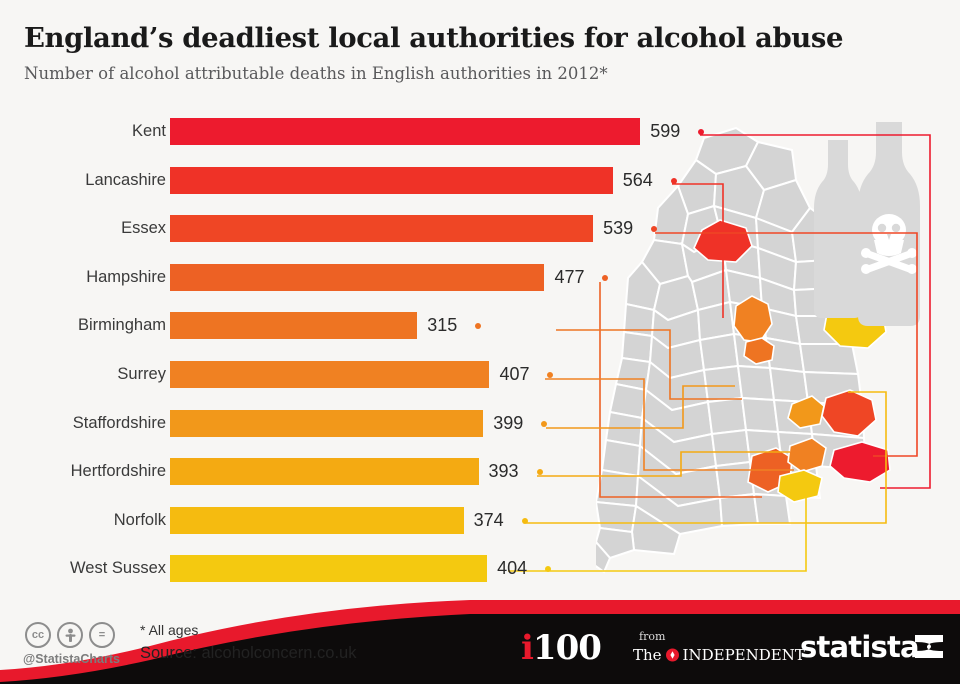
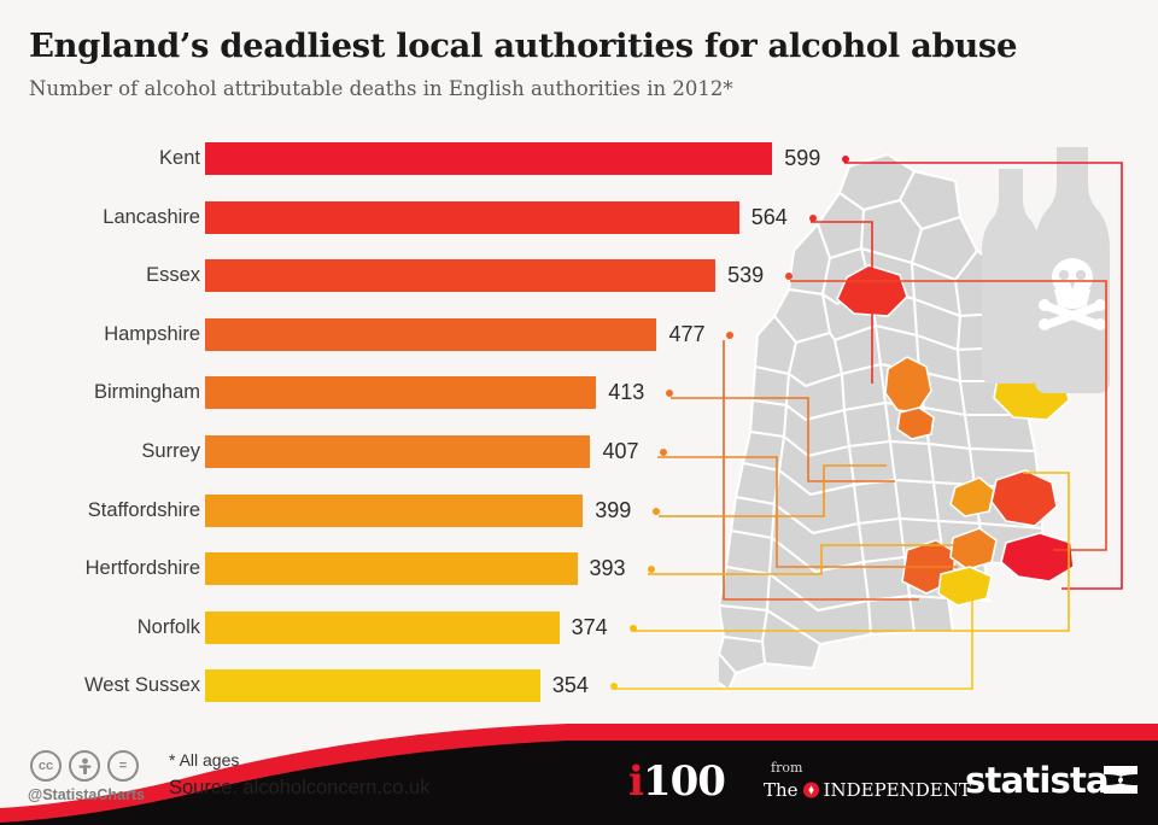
Birmingham: 315 -> 413
West Sussex: 404 -> 354
